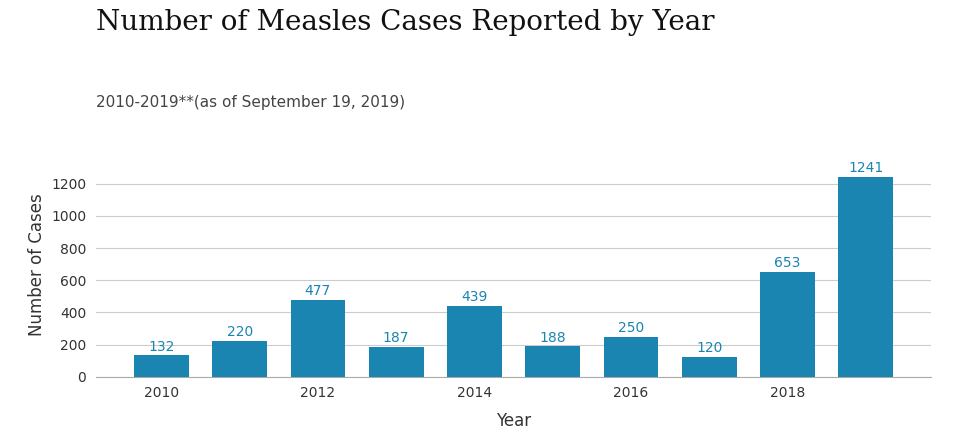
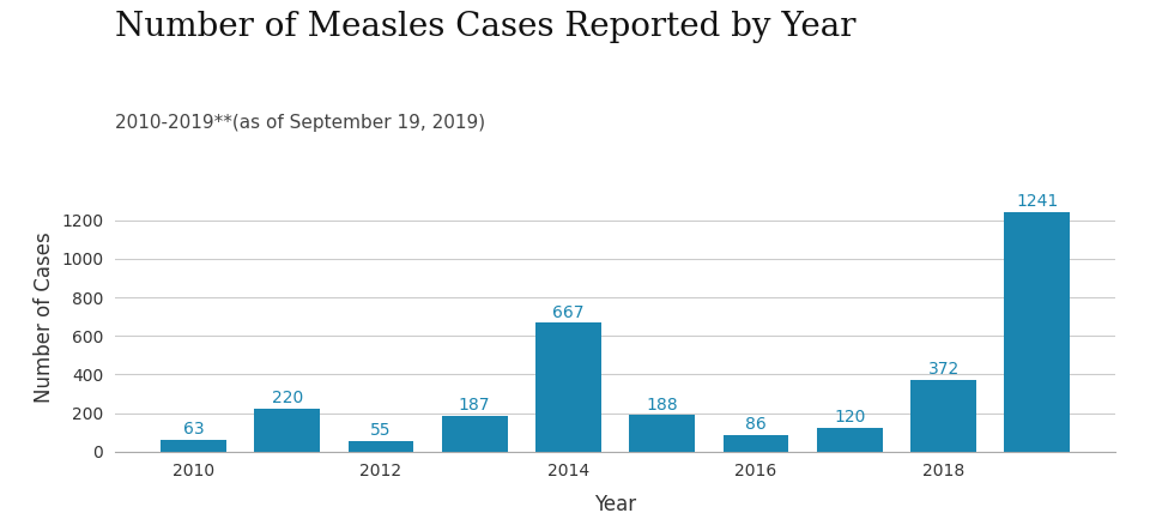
2010: 132 -> 63
2012: 477 -> 55
2014: 439 -> 667
2016: 250 -> 86
2018: 653 -> 372
